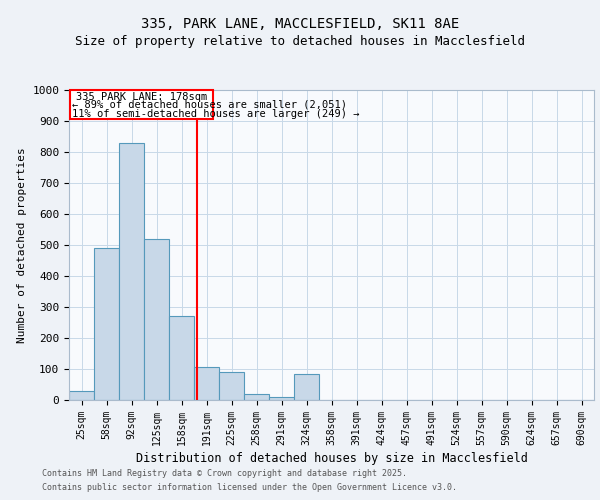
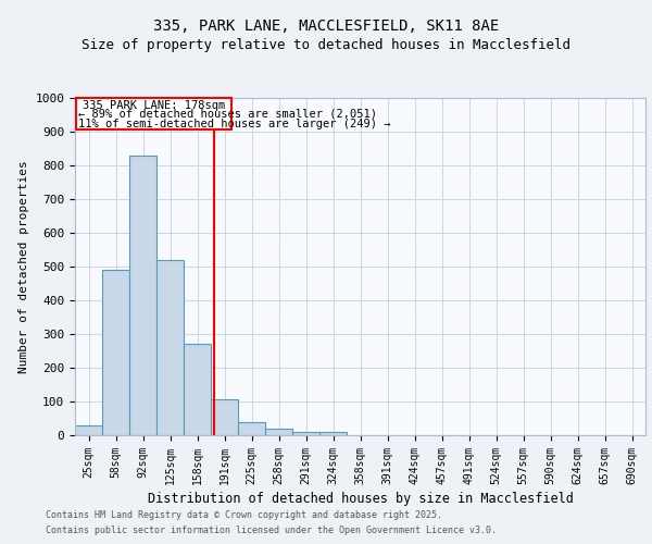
225sqm: 90 -> 40
324sqm: 85 -> 10
